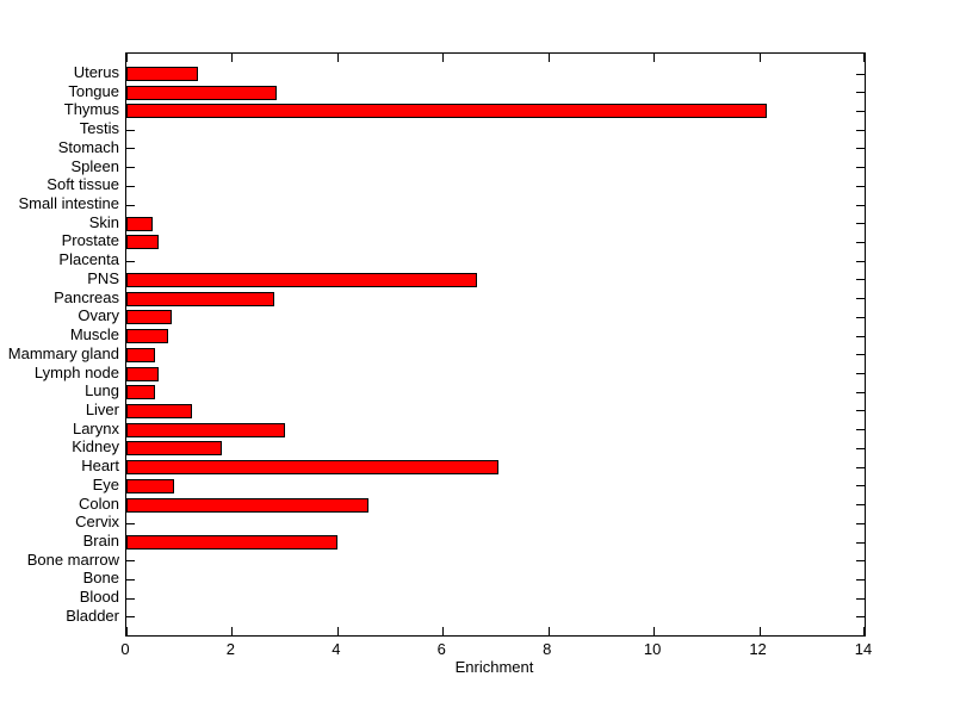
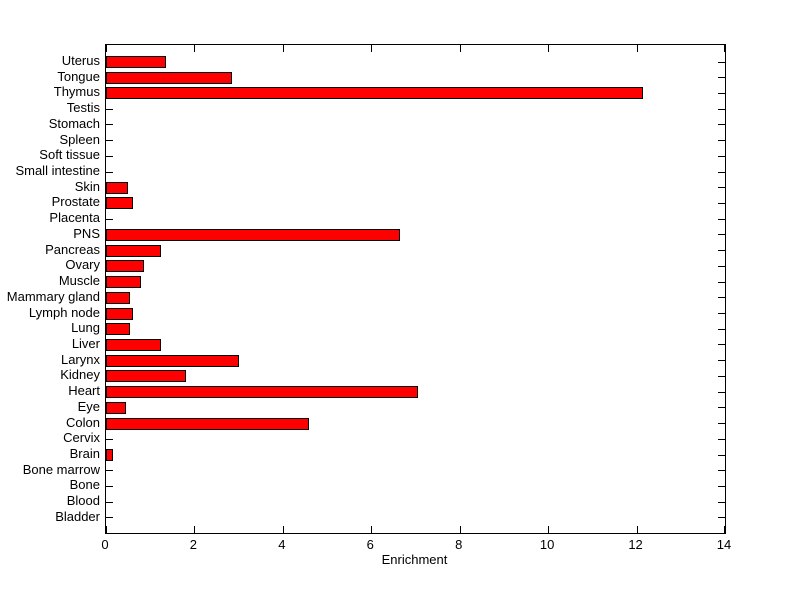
Pancreas: 2.8 -> 1.2
Eye: 0.9 -> 0.5
Brain: 4.0 -> 0.1
